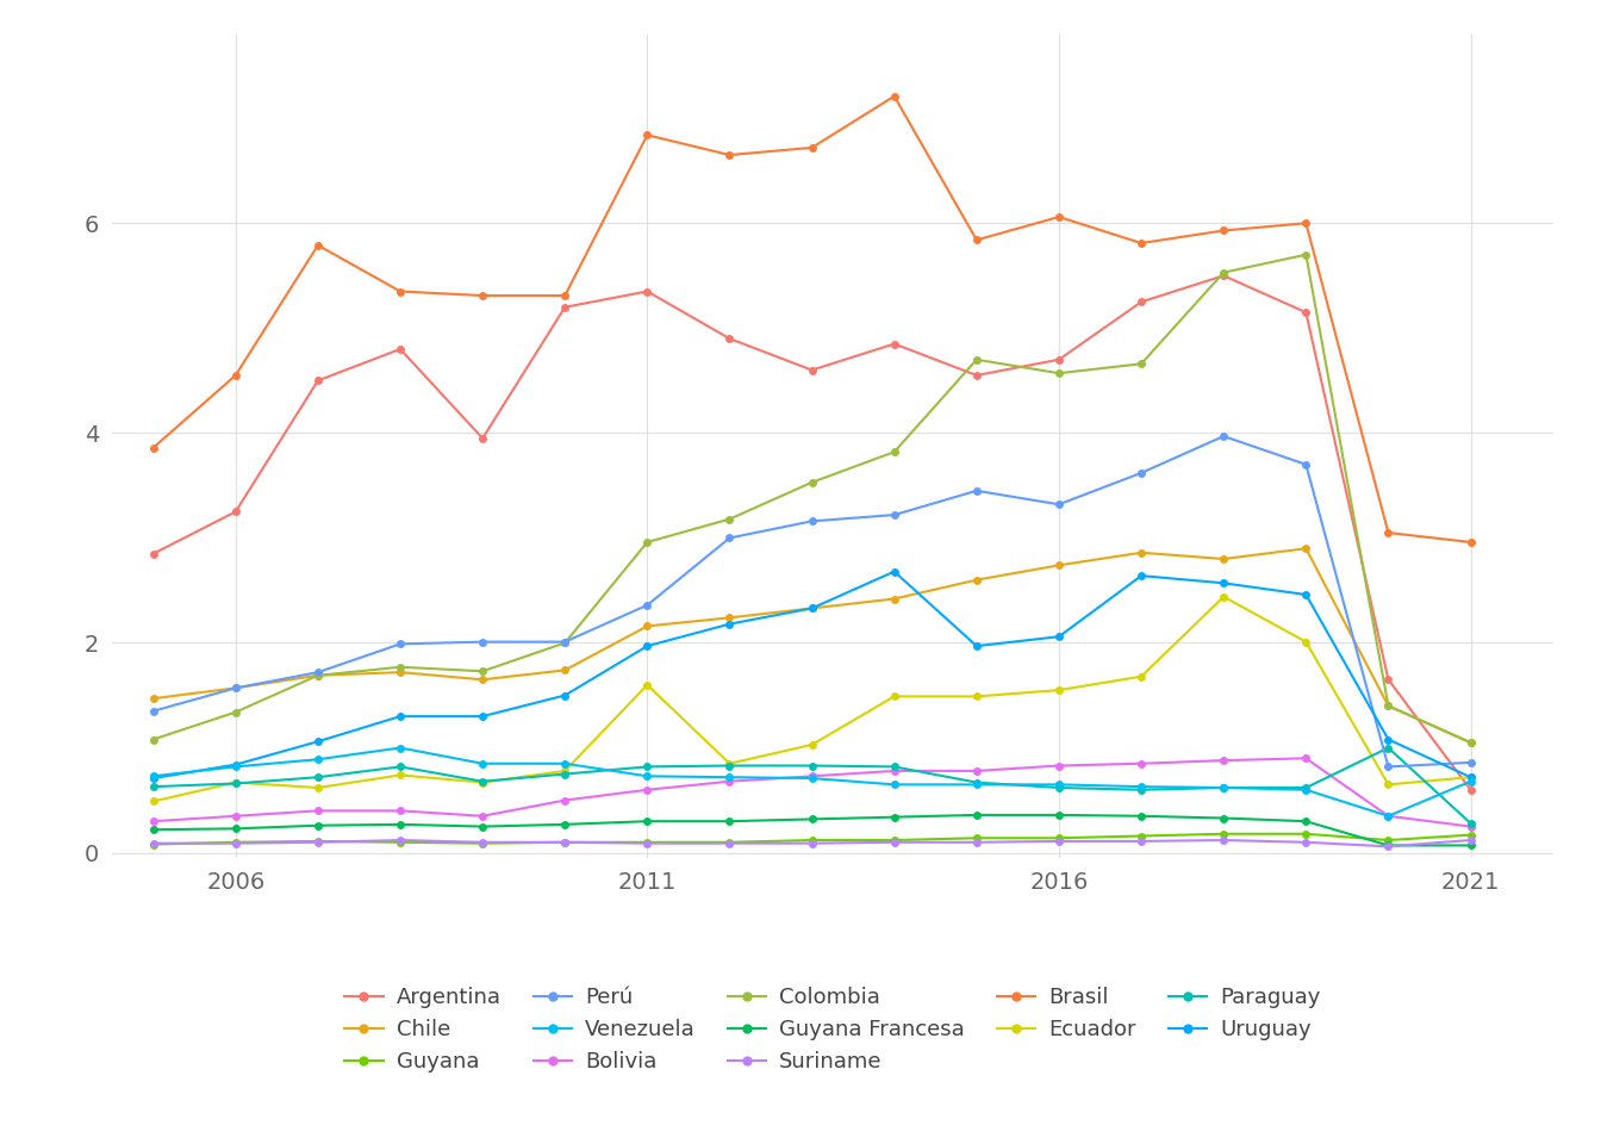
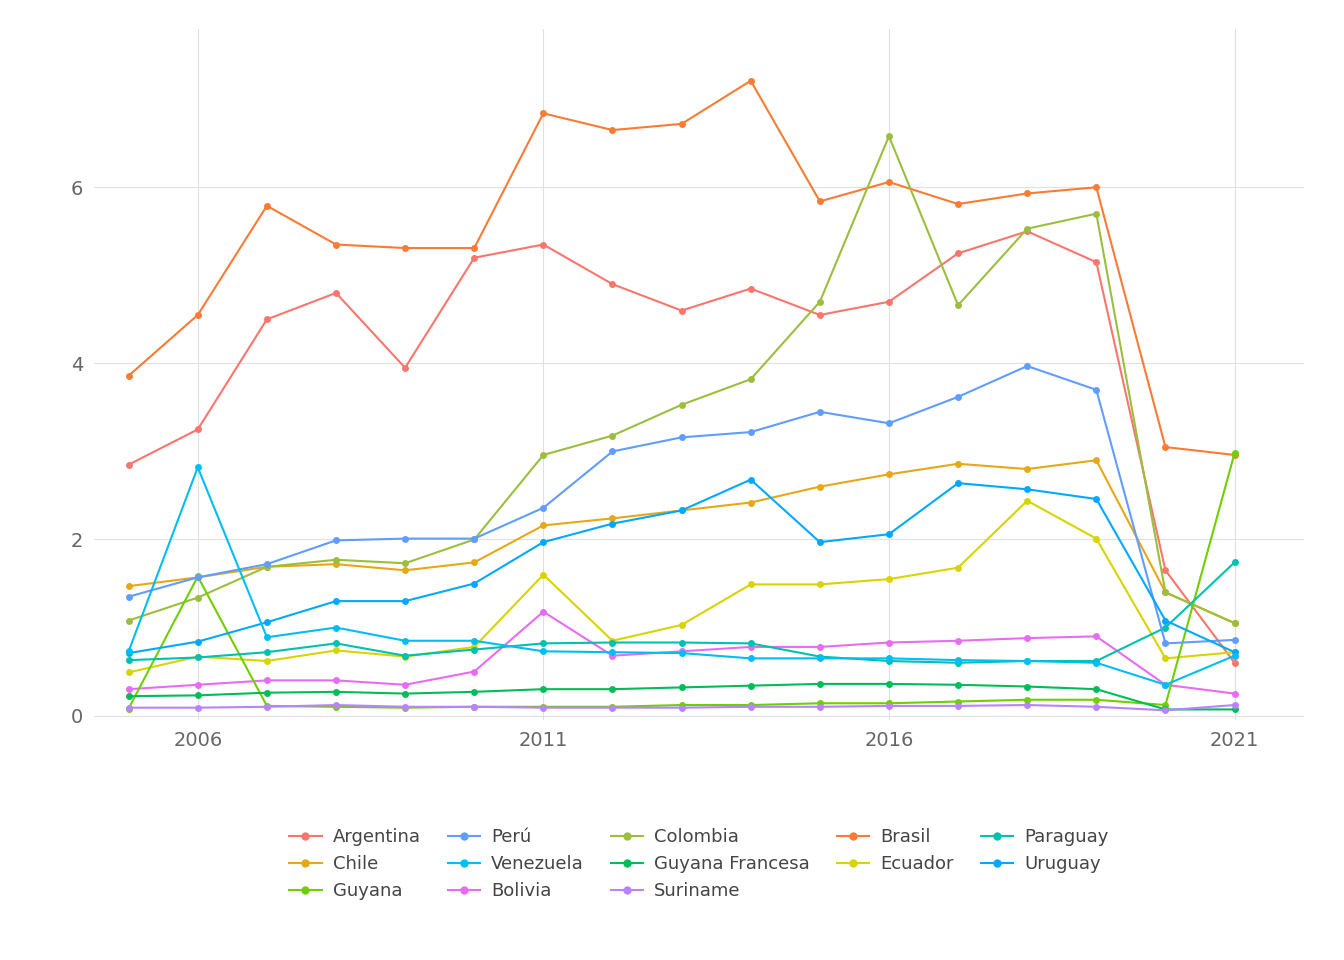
Guyana/2006: 0.10 -> 1.58
Venezuela/2006: 0.82 -> 2.82
Bolivia/2011: 0.60 -> 1.18
Colombia/2016: 4.57 -> 6.58
Guyana/2021: 0.17 -> 2.98
Paraguay/2021: 0.28 -> 1.74
